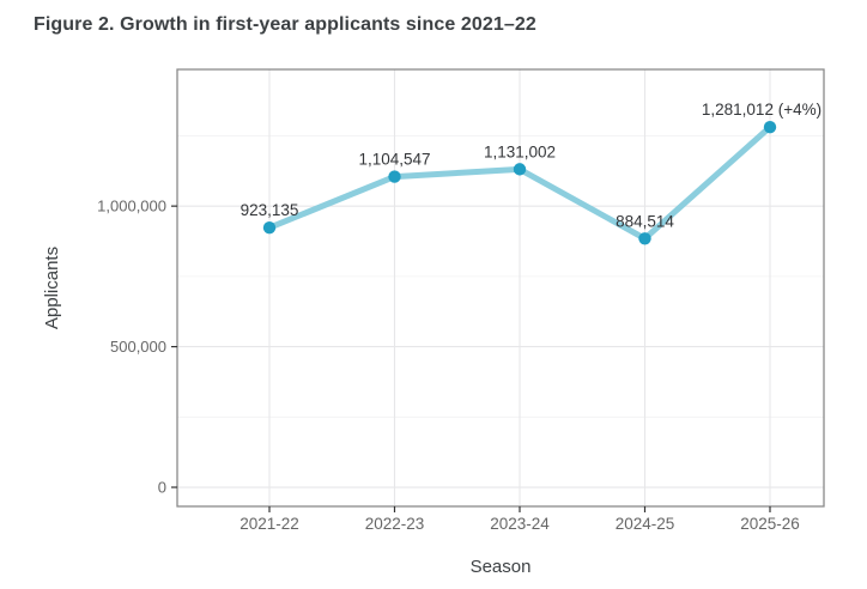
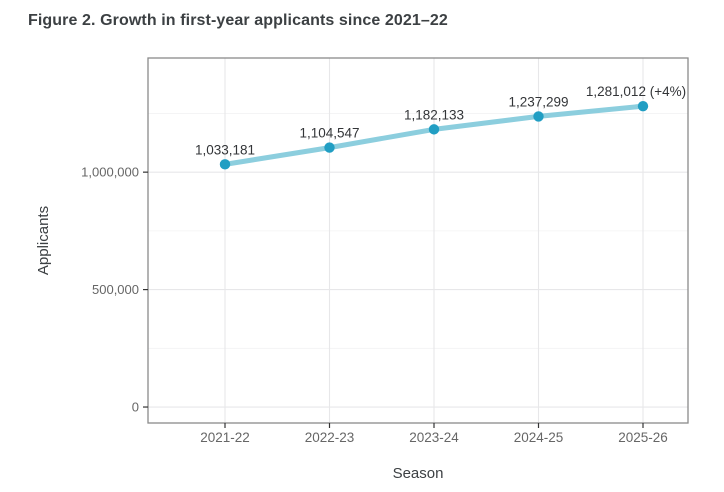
2021-22: 923,135 -> 1,033,181
2023-24: 1,131,002 -> 1,182,133
2024-25: 884,514 -> 1,237,299
